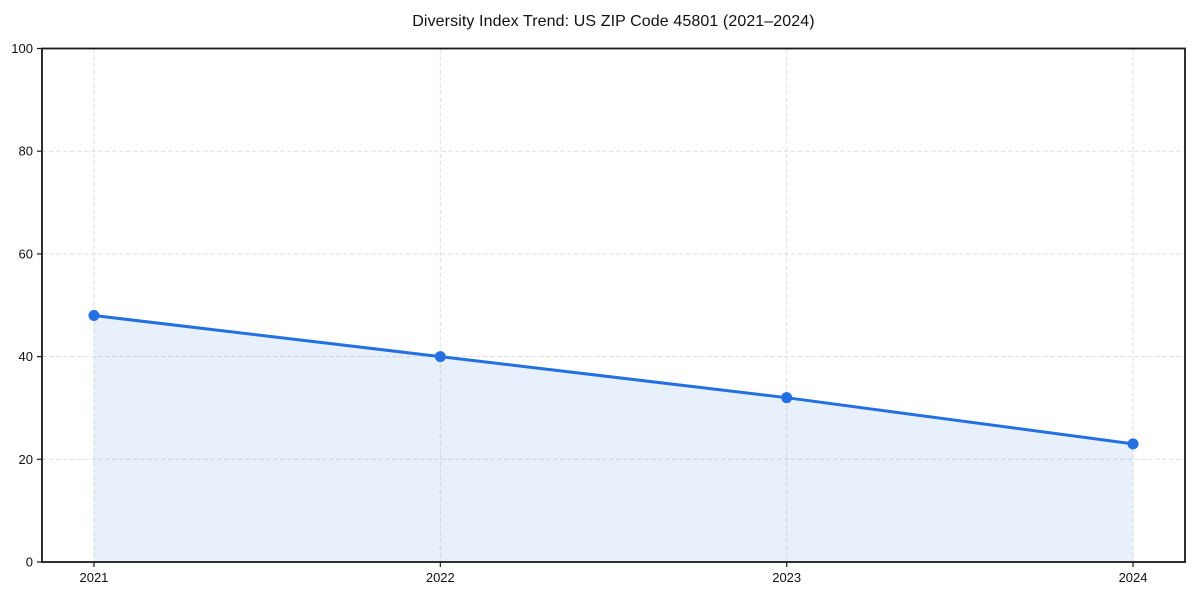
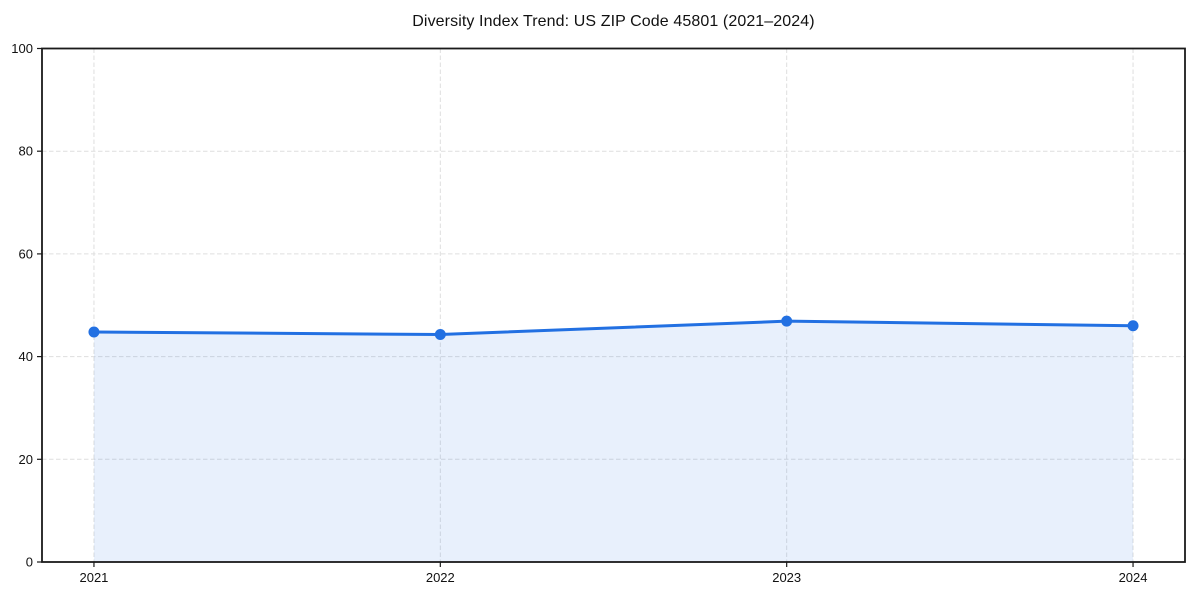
2021: 48 -> 45
2022: 40 -> 44
2023: 32 -> 47
2024: 23 -> 46
